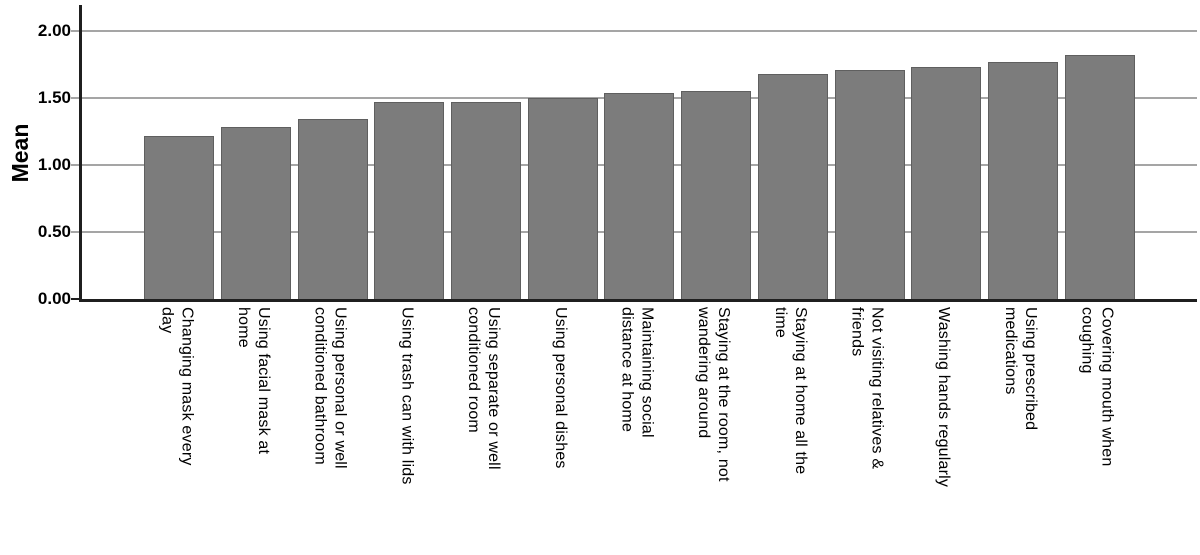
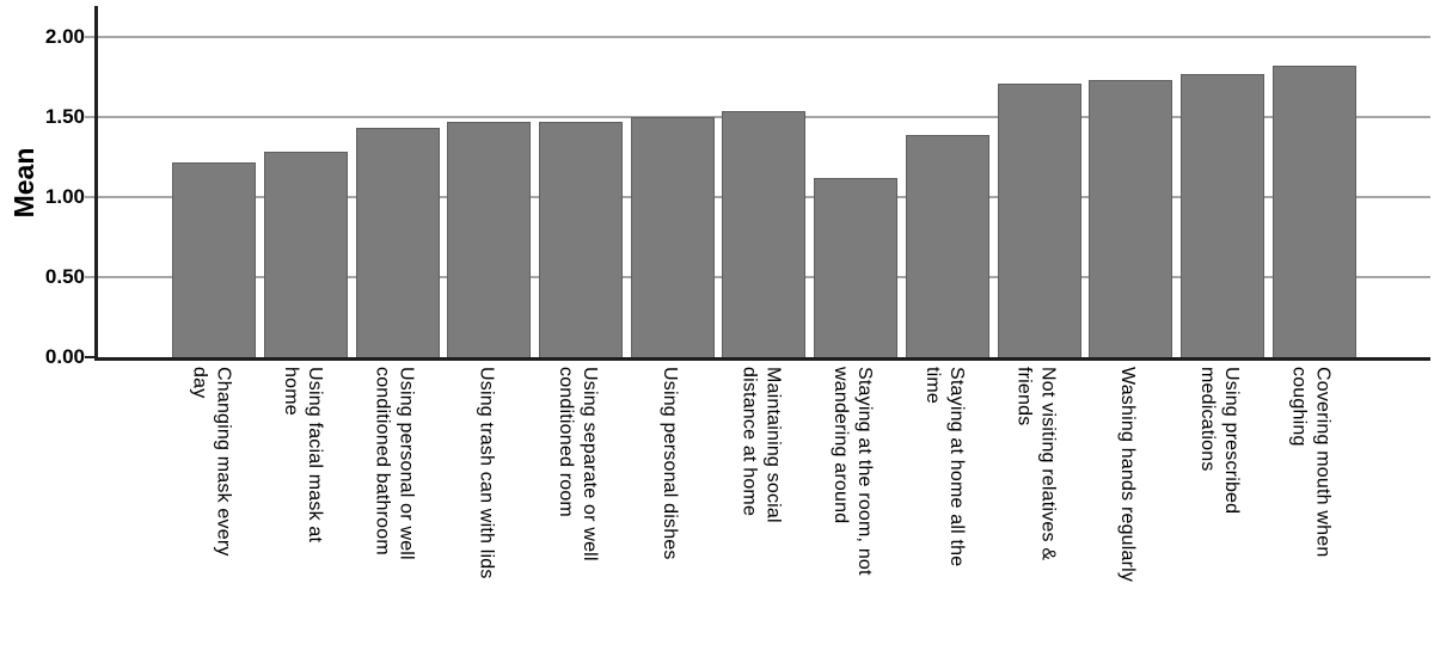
Using personal or well conditioned bathroom: 1.34 -> 1.43
Staying at the room, not wandering around: 1.55 -> 1.12
Staying at home all the time: 1.68 -> 1.39
